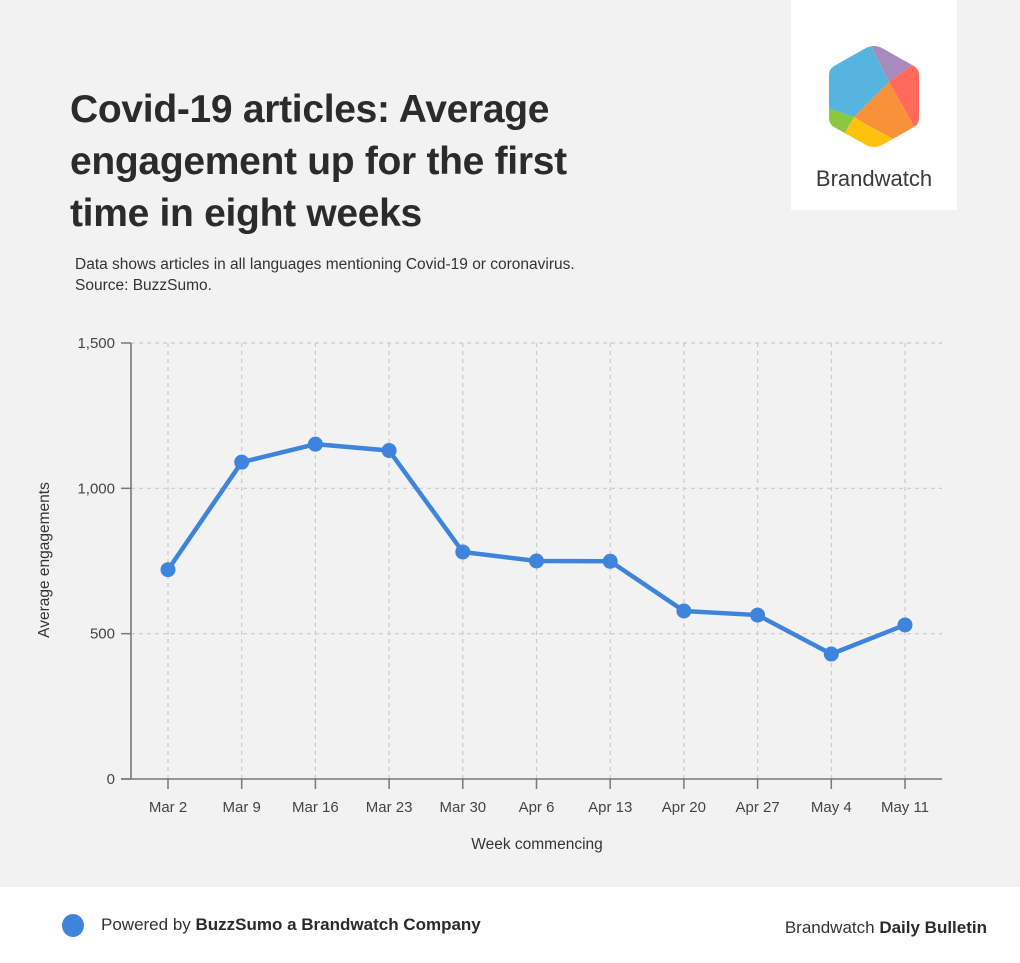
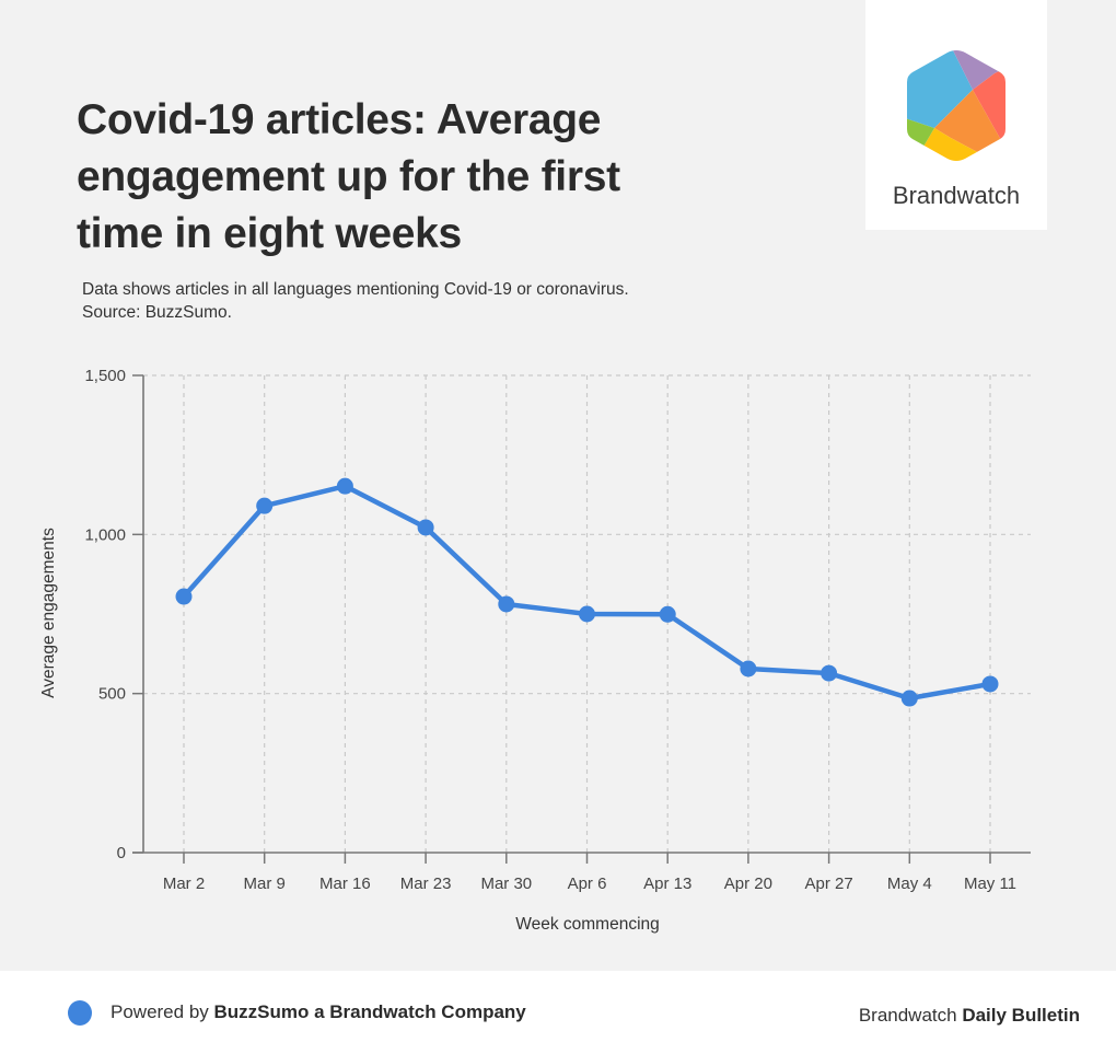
Mar 2: 720 -> 800
Mar 23: 1130 -> 1020
May 4: 430 -> 480
